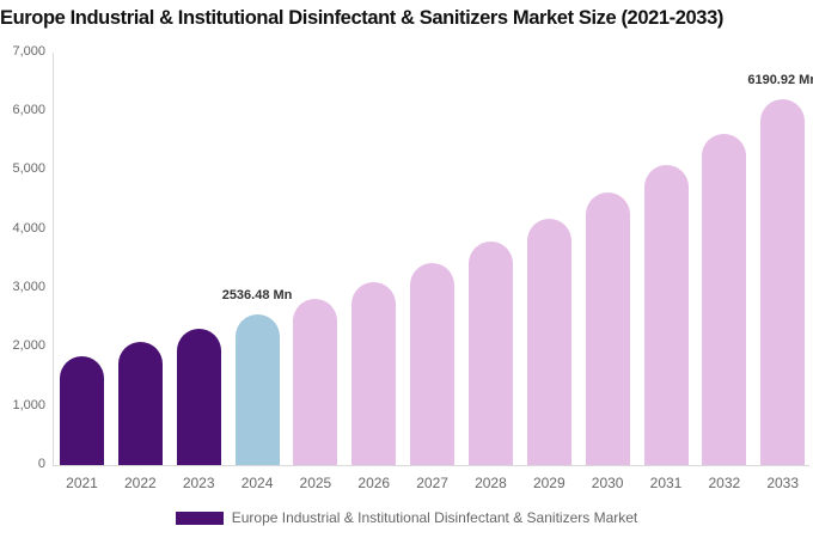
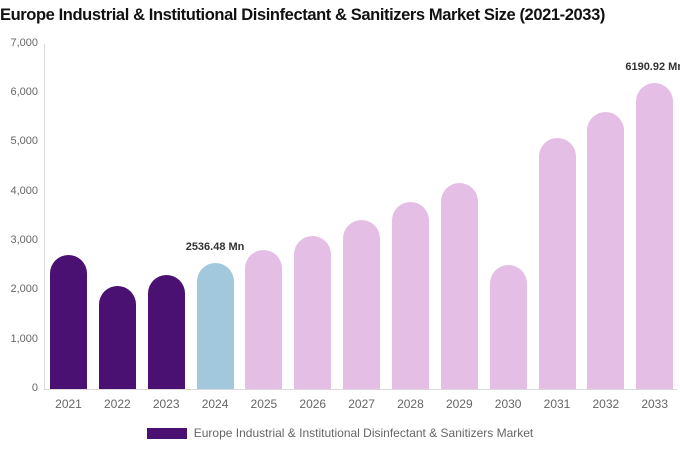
2021: 1800 -> 2700
2030: 4600 -> 2500
